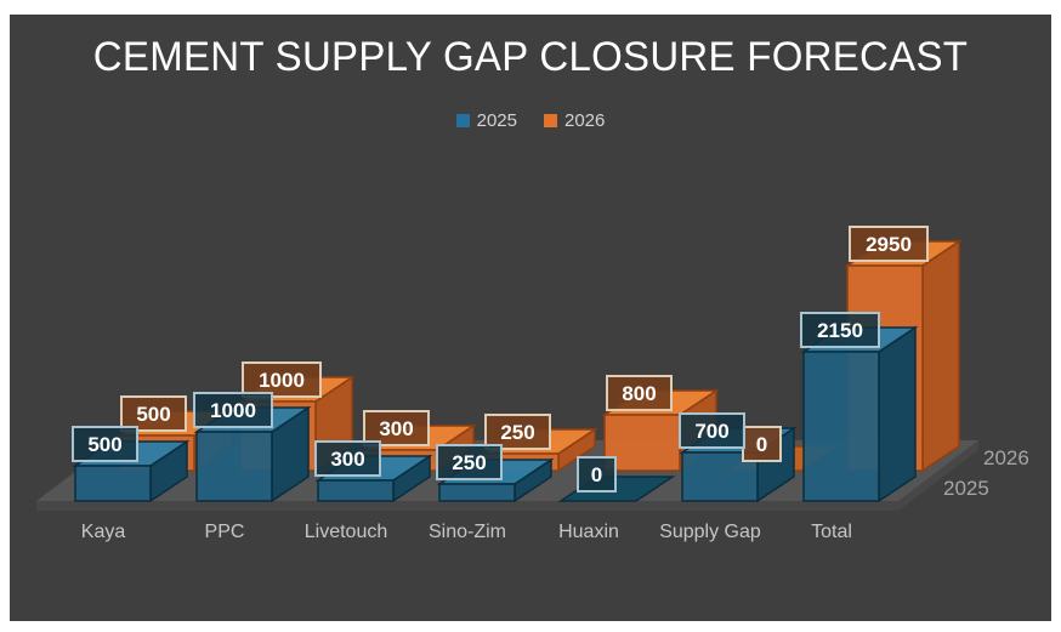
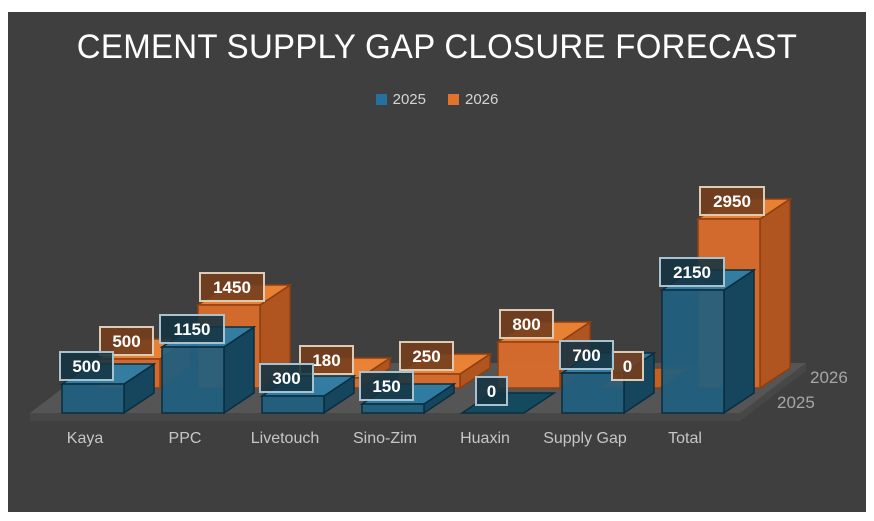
2025/PPC: 1000 -> 1150
2026/PPC: 1000 -> 1450
2026/Livetouch: 300 -> 180
2025/Sino-Zim: 250 -> 150
